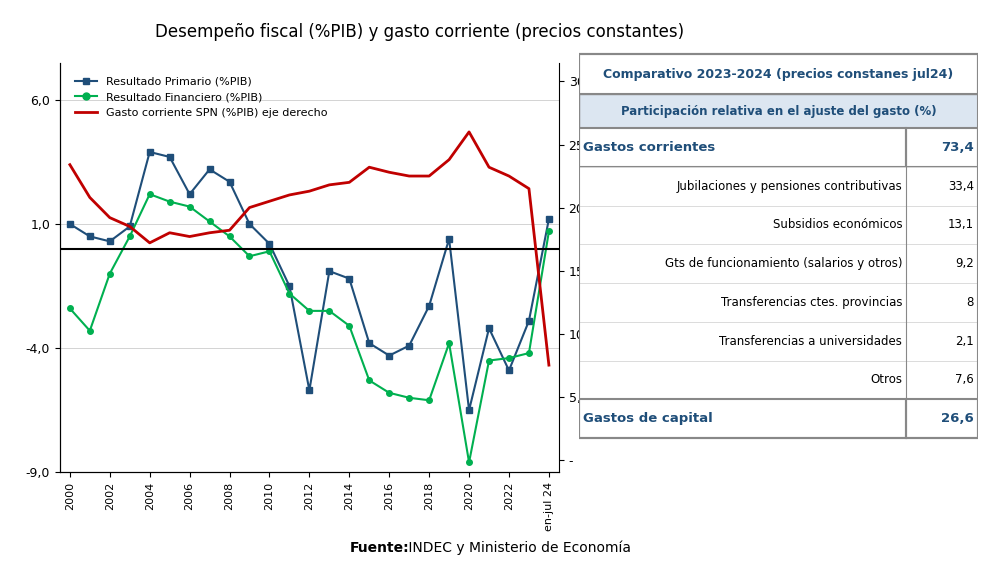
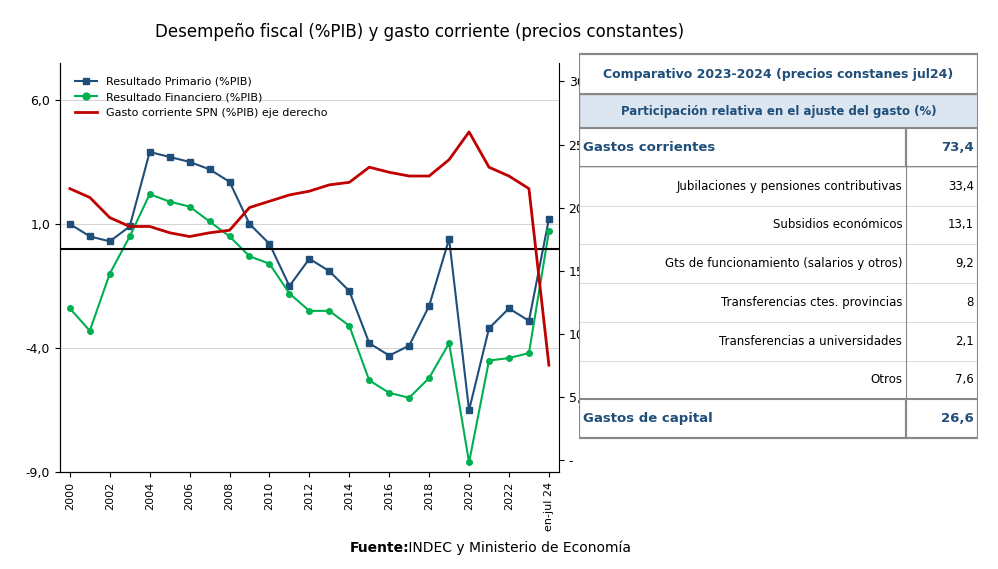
Gasto corriente SPN (%PIB) eje derecho/2000: 23,4 -> 21,5
Gasto corriente SPN (%PIB) eje derecho/2004: 17,2 -> 18,5
Resultado Primario (%PIB)/2006: 2,2 -> 3,5
Resultado Financiero (%PIB)/2010: -0,1 -> -0,6
Resultado Primario (%PIB)/2012: -5,7 -> -0,4
Resultado Primario (%PIB)/2014: -1,2 -> -1,7
Resultado Financiero (%PIB)/2018: -6,1 -> -5,2
Resultado Primario (%PIB)/2022: -4,9 -> -2,4
